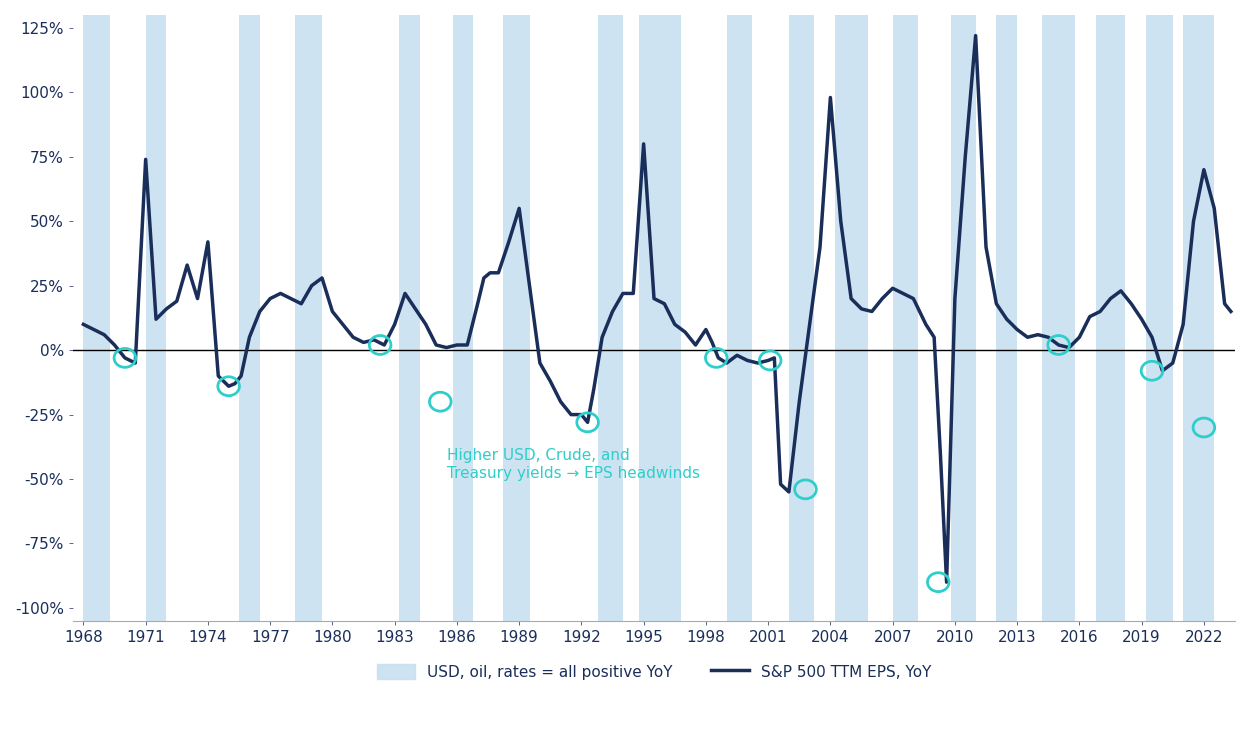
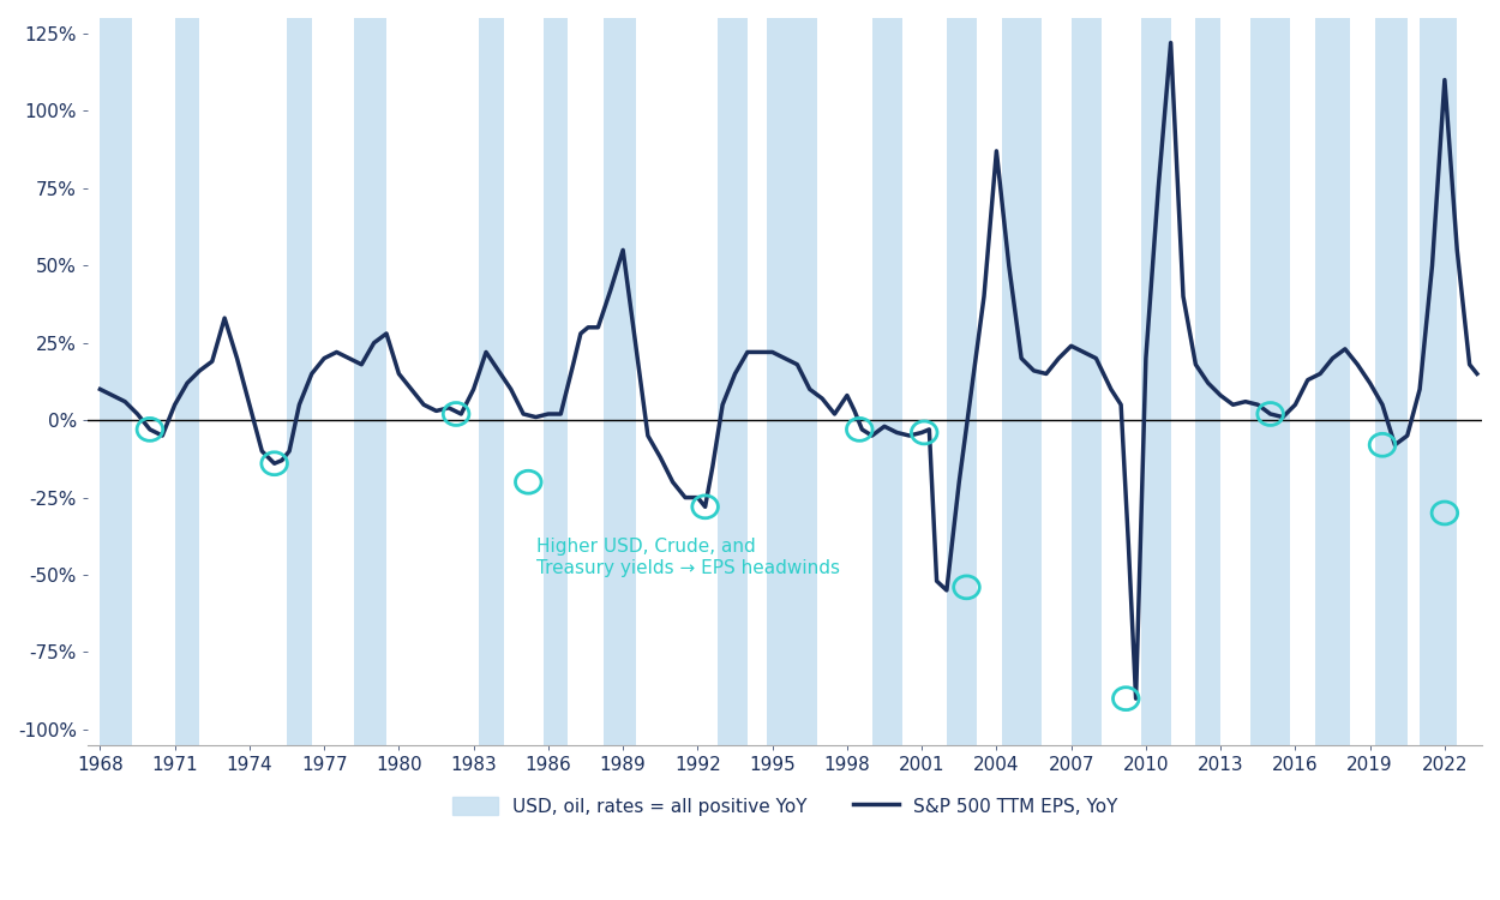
1971: 74% -> 5%
1974: 42% -> 5%
1995: 80% -> 22%
2004: 98% -> 87%
2022: 70% -> 110%
